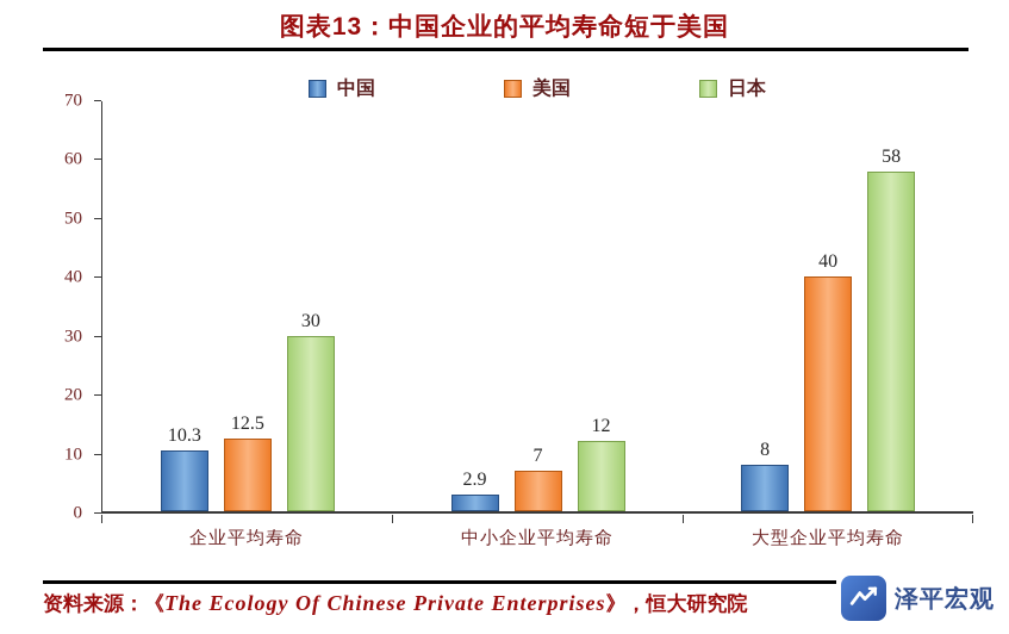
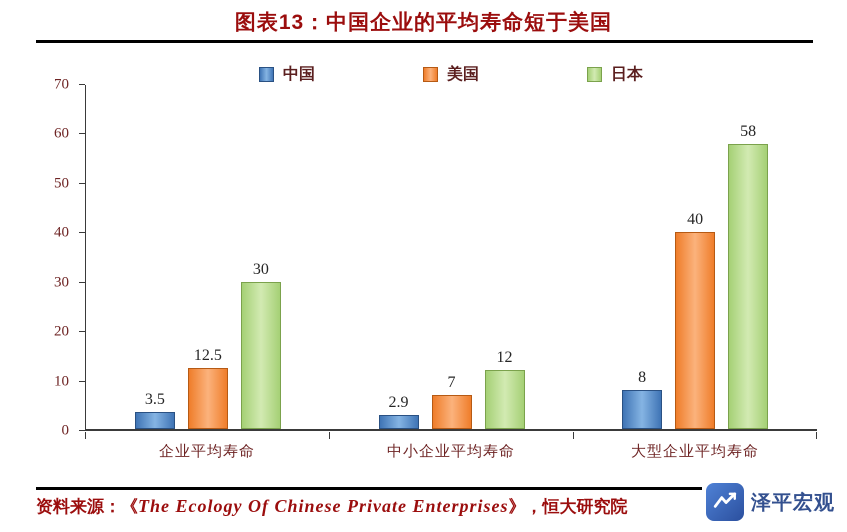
中国/企业平均寿命: 10.3 -> 3.5
